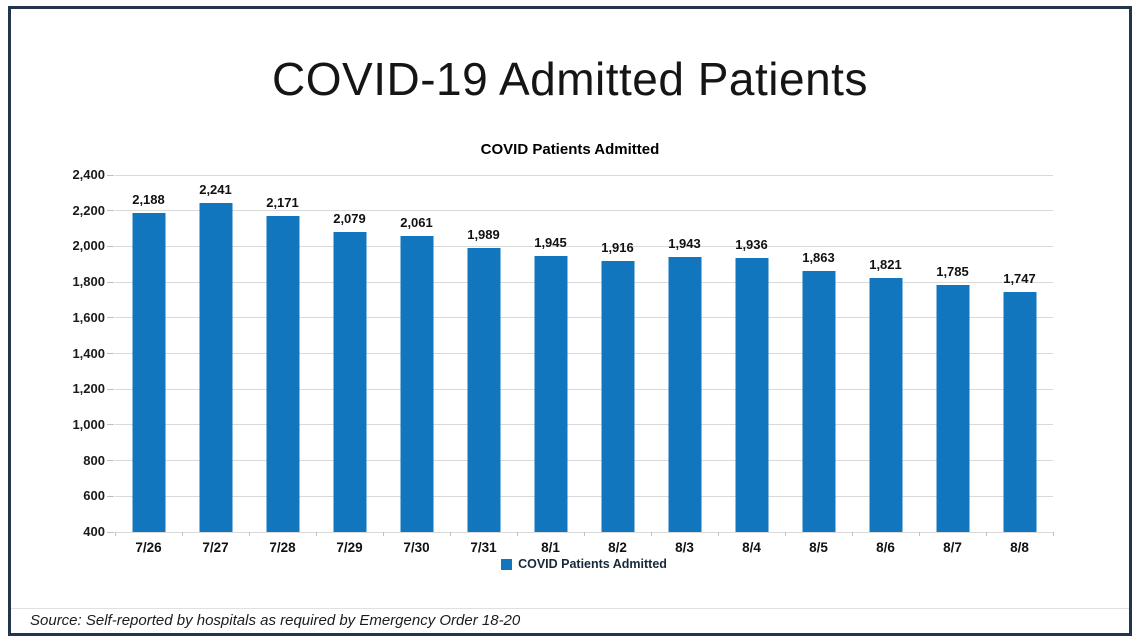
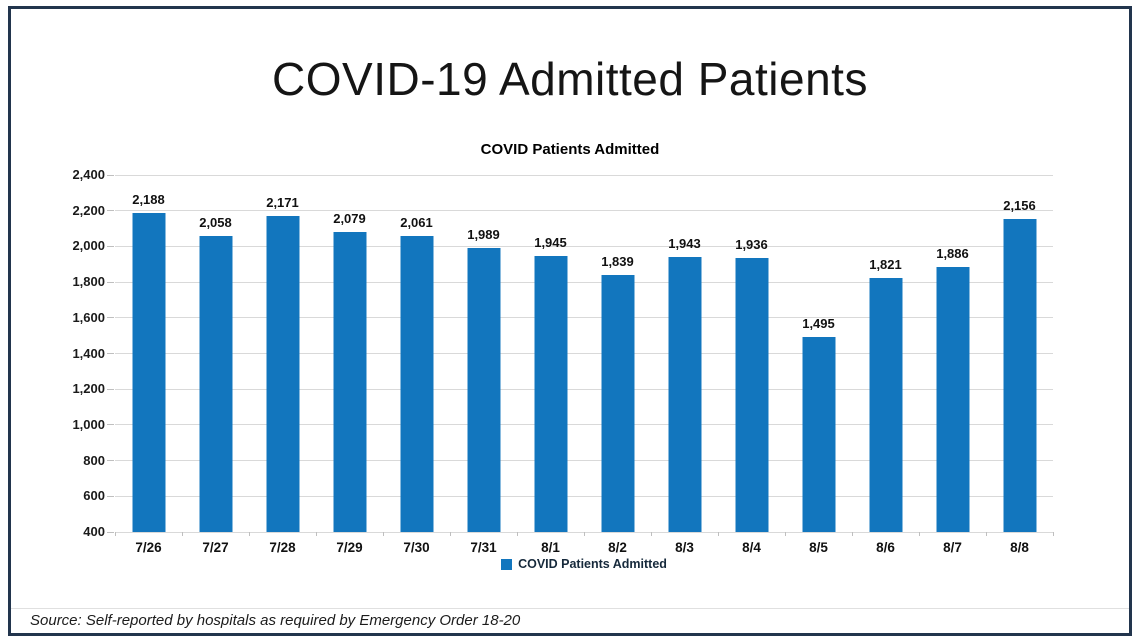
7/27: 2,241 -> 2,058
8/2: 1,916 -> 1,839
8/5: 1,863 -> 1,495
8/7: 1,785 -> 1,886
8/8: 1,747 -> 2,156
